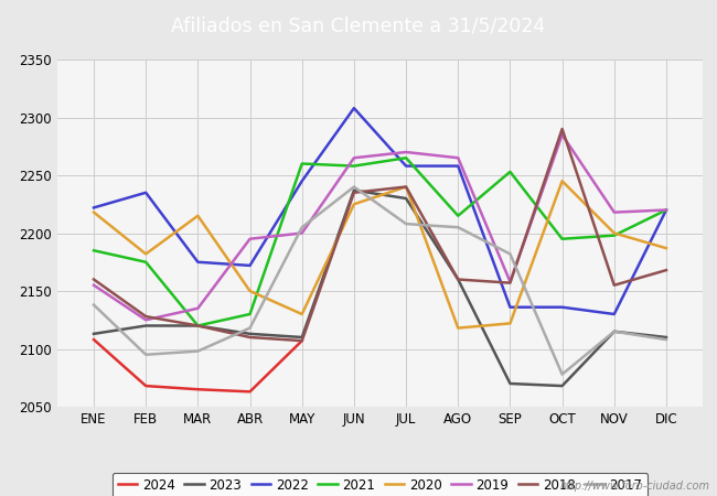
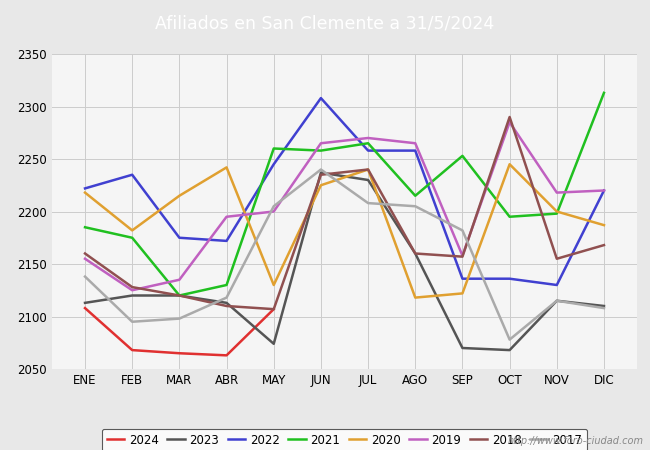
2020/ABR: 2150 -> 2242
2023/MAY: 2110 -> 2074
2021/DIC: 2220 -> 2313
